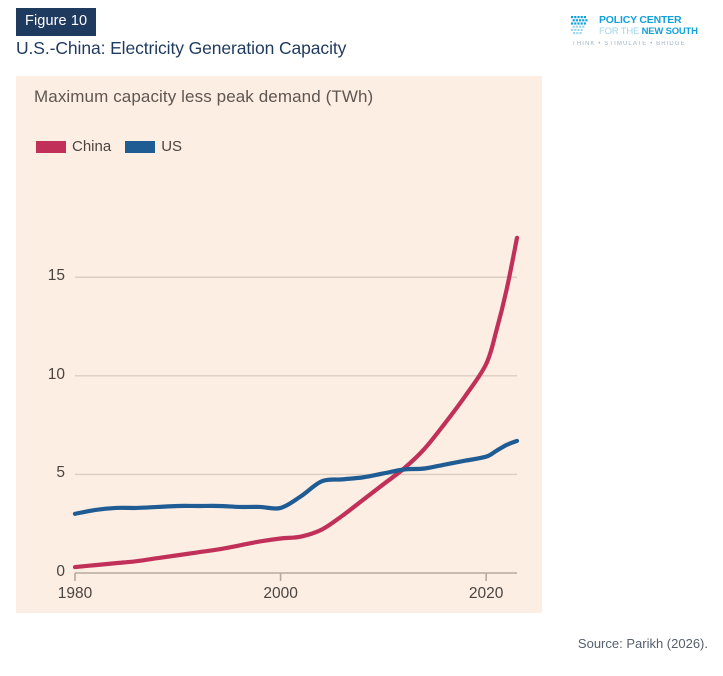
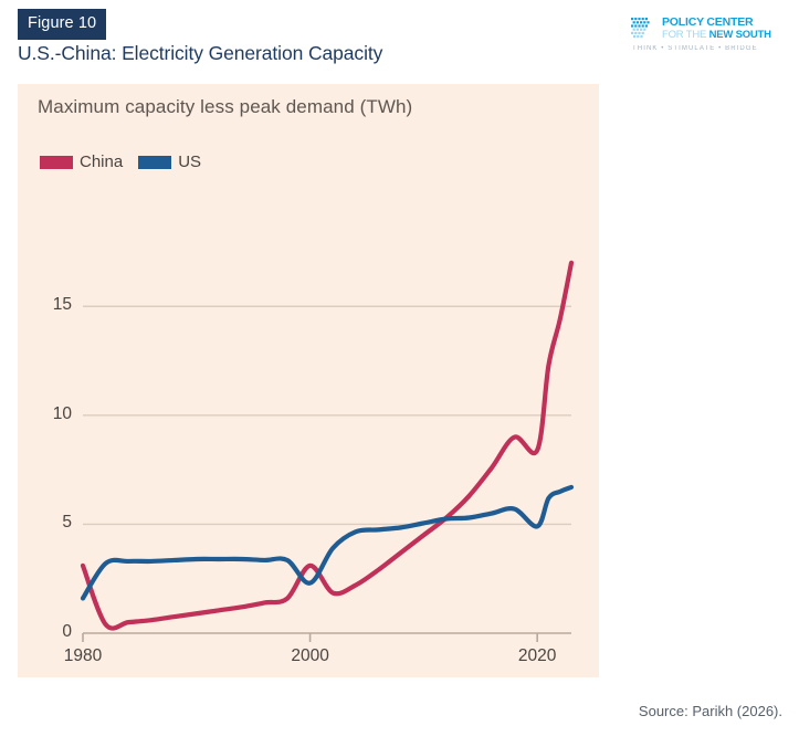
China/1980: 0.3 -> 3.1
US/1980: 3.0 -> 1.6
China/2000: 1.8 -> 3.1
US/2000: 3.3 -> 2.3
China/2020: 10.6 -> 8.4
US/2020: 5.9 -> 4.9
